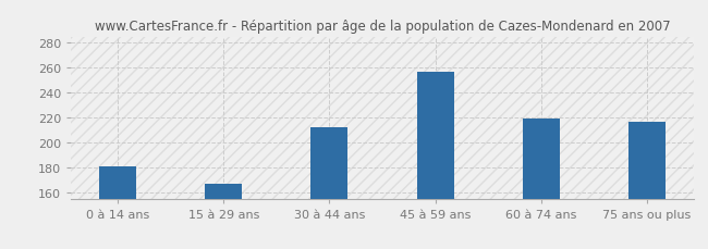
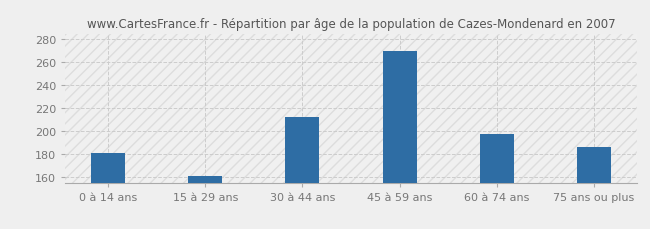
15 à 29 ans: 167 -> 161
45 à 59 ans: 257 -> 270
60 à 74 ans: 219 -> 198
75 ans ou plus: 217 -> 186
